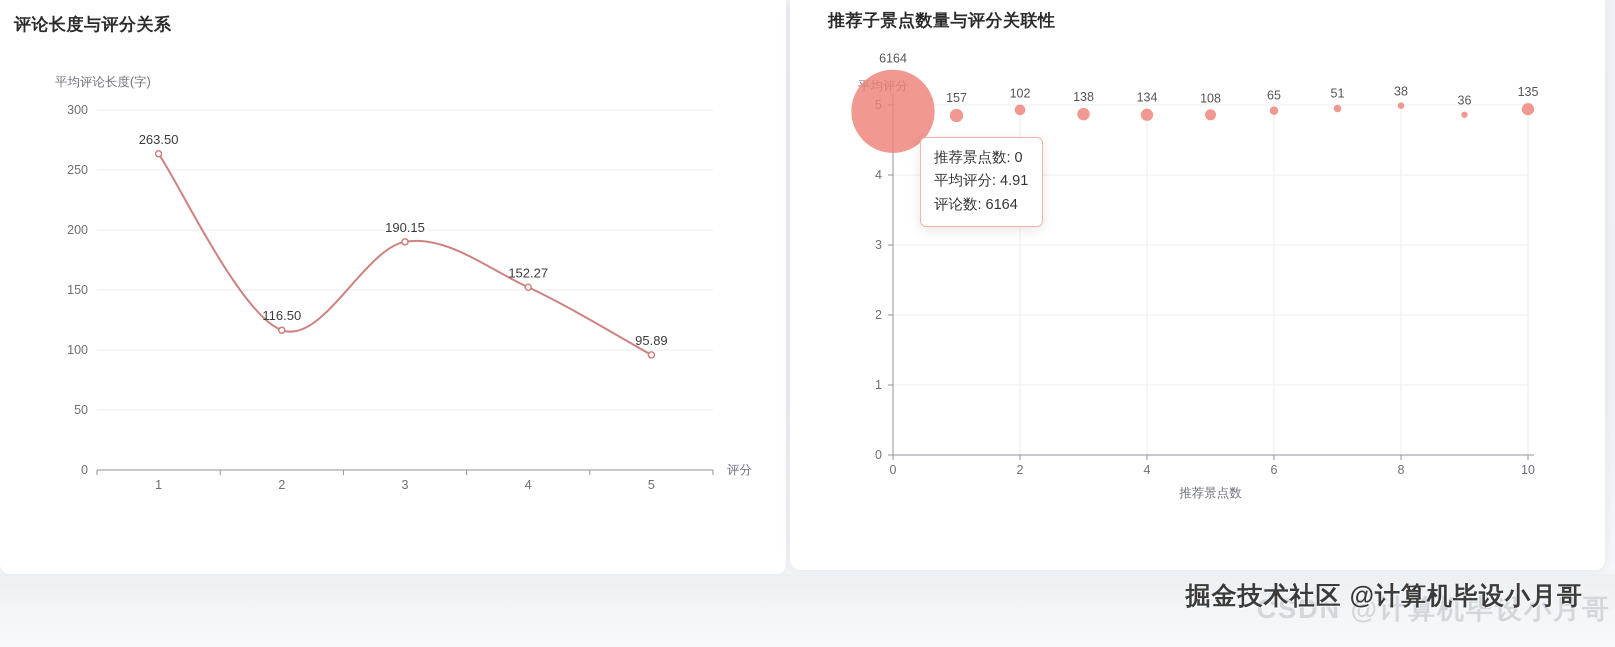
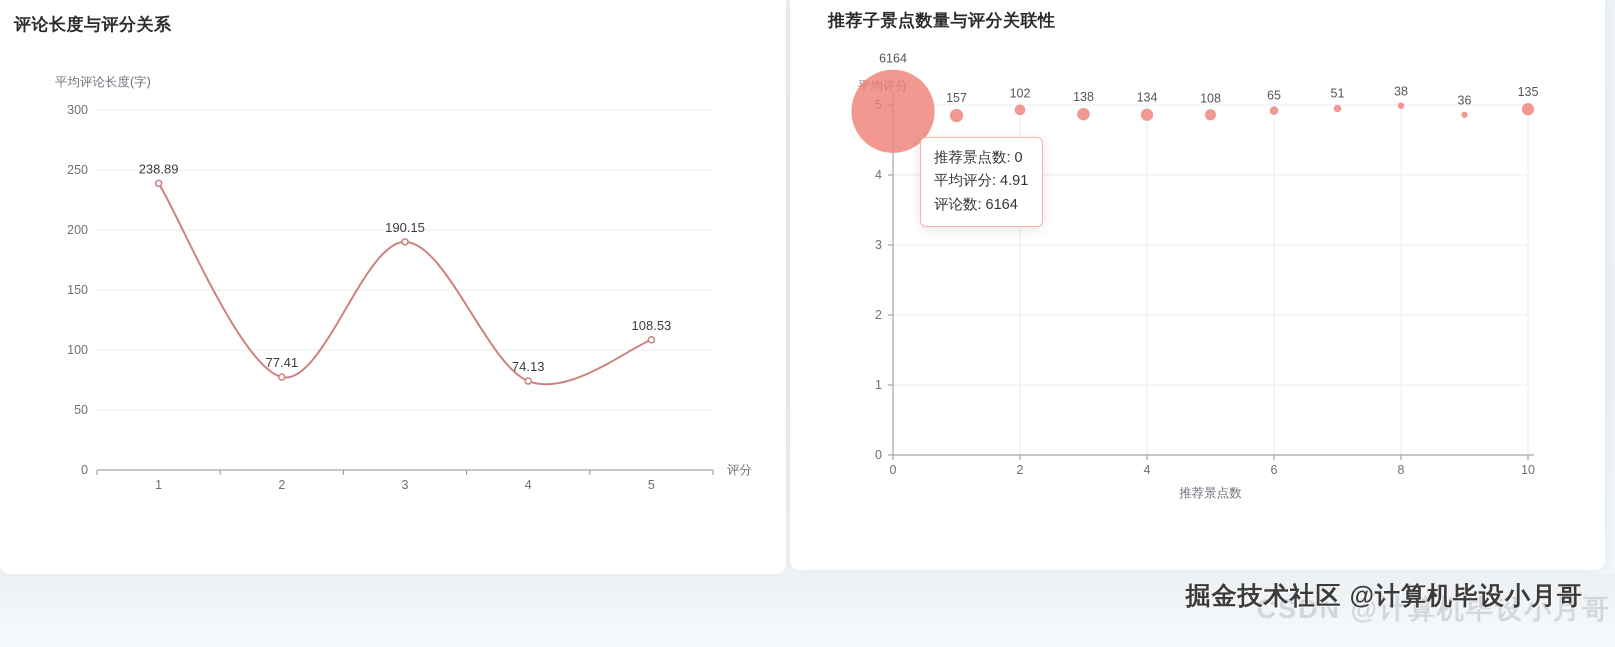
评论长度与评分关系/1: 263.50 -> 238.89
评论长度与评分关系/2: 116.50 -> 77.41
评论长度与评分关系/4: 152.27 -> 74.13
评论长度与评分关系/5: 95.89 -> 108.53
